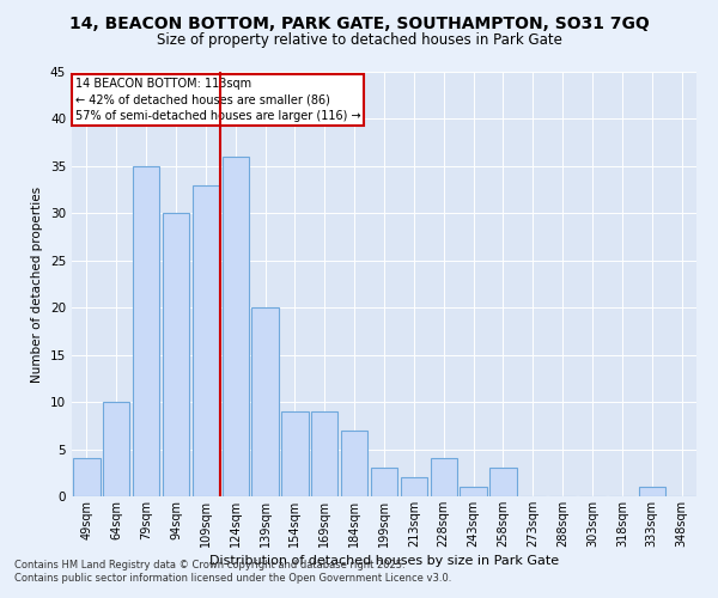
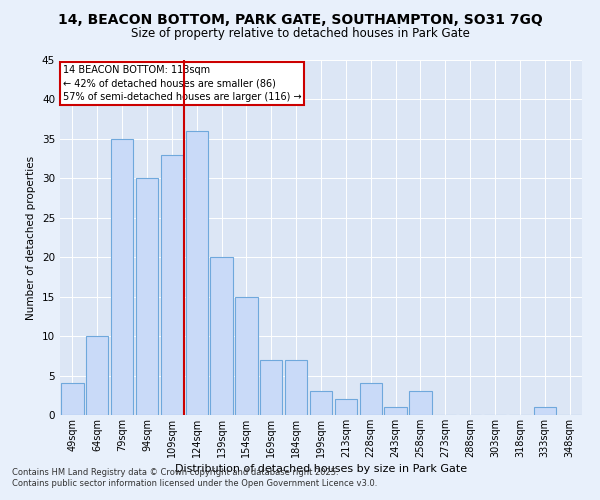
154sqm: 9 -> 15
169sqm: 9 -> 7
